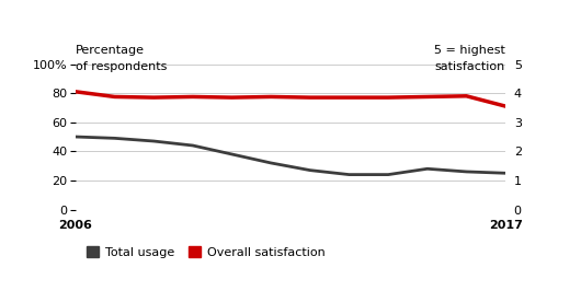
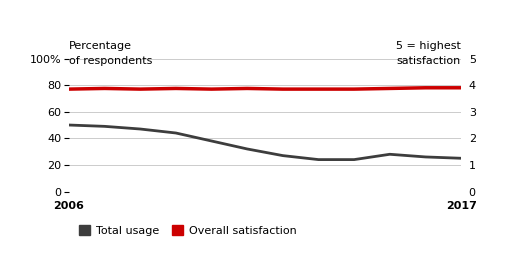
Overall satisfaction/2006: 4.05 -> 3.85
Overall satisfaction/2017: 3.55 -> 3.90
